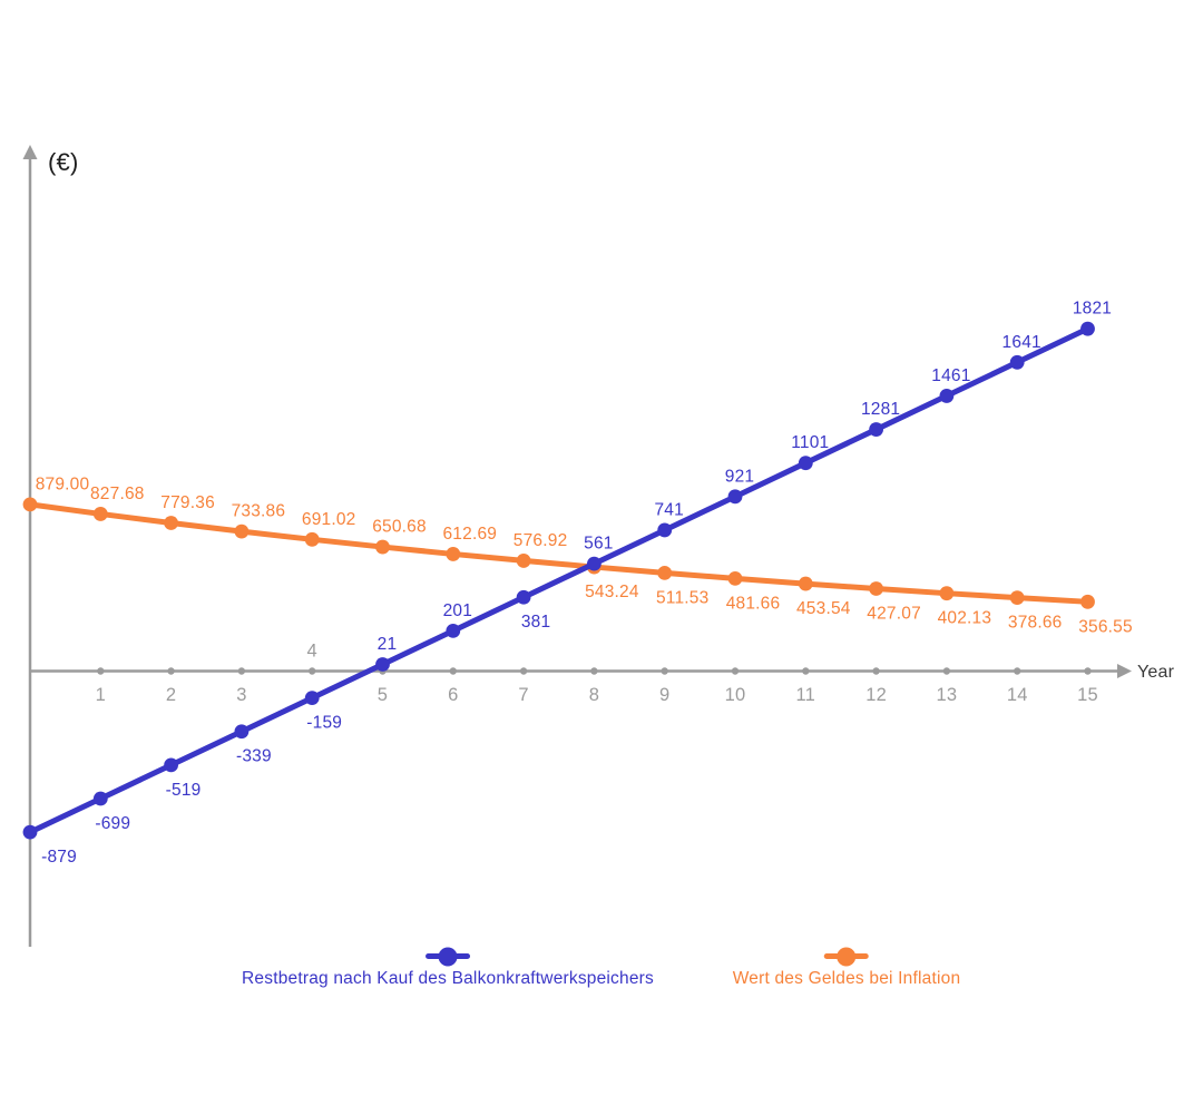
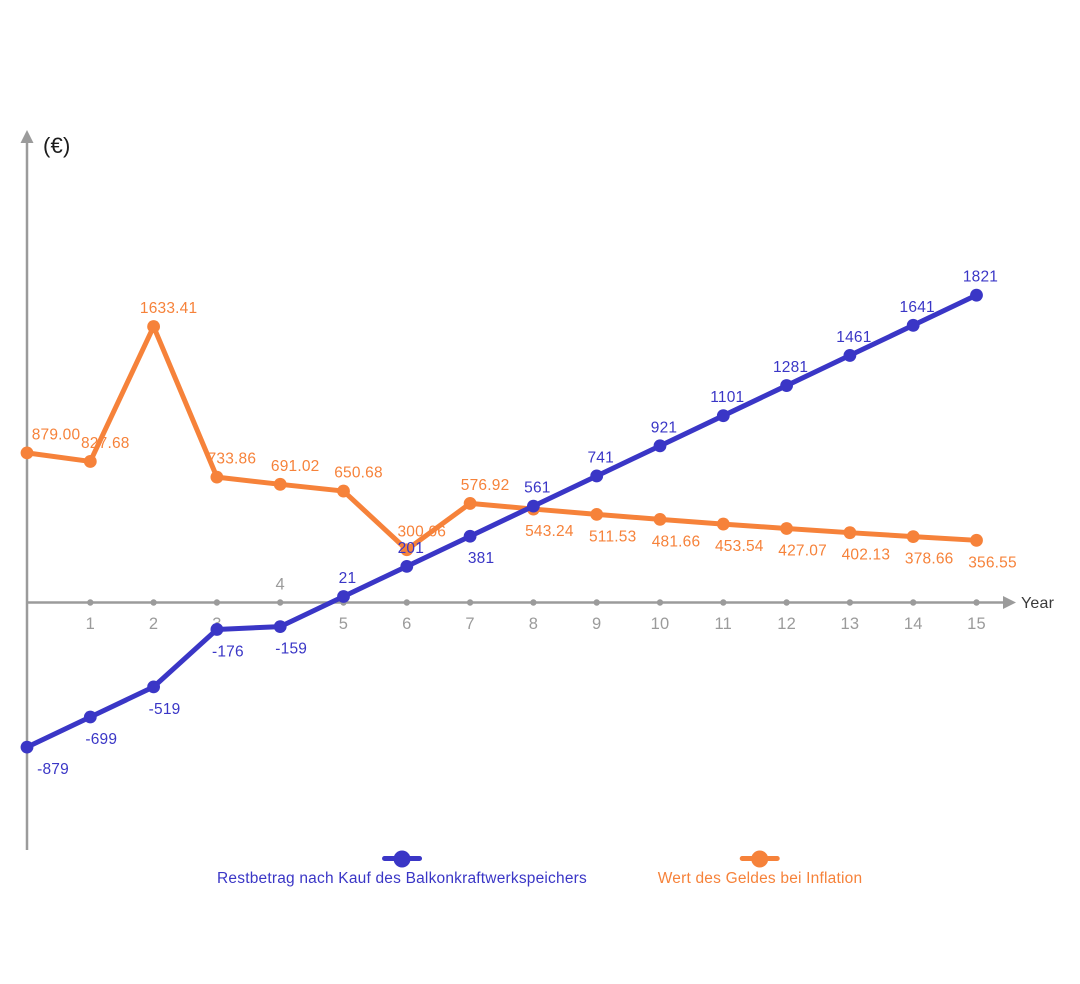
Wert des Geldes bei Inflation/2: 779.36 -> 1633.41
Restbetrag nach Kauf des Balkonkraftwerkspeichers/3: -339 -> -176
Wert des Geldes bei Inflation/6: 612.69 -> 300.06
